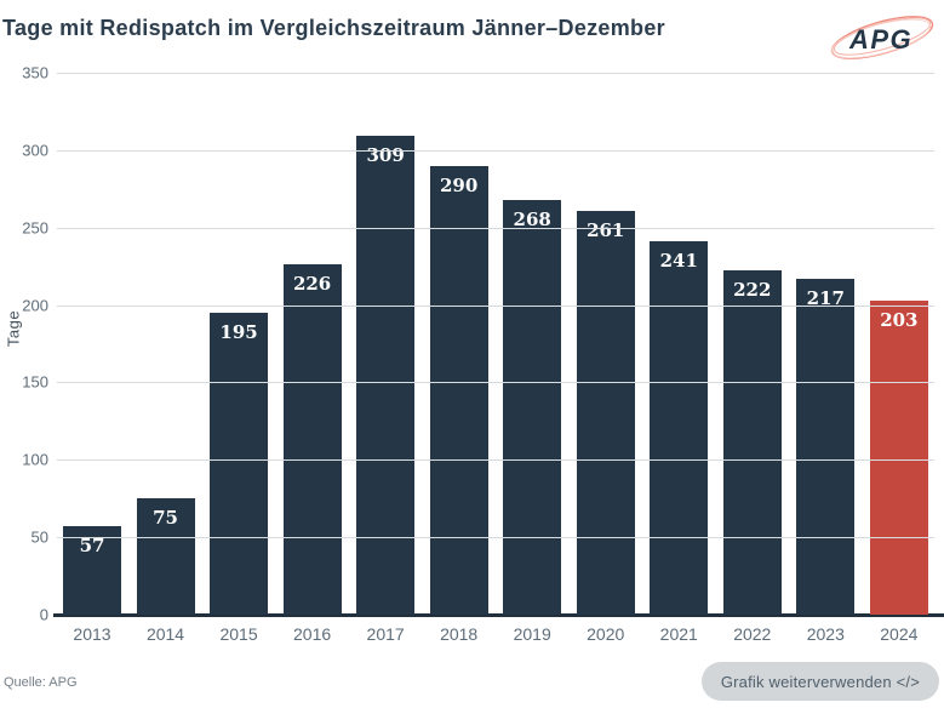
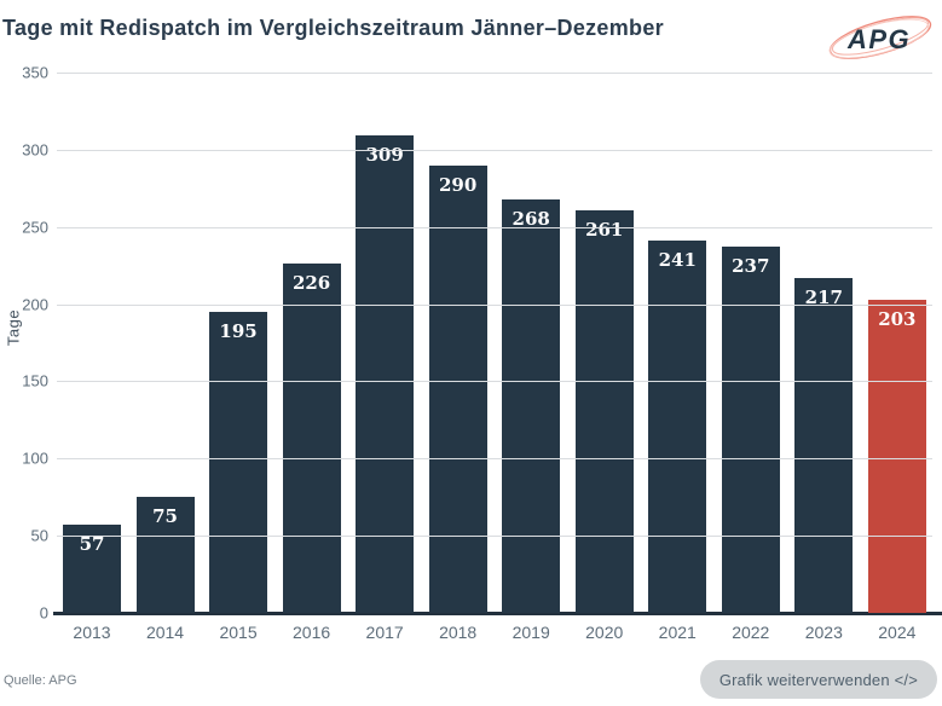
2022: 222 -> 237
